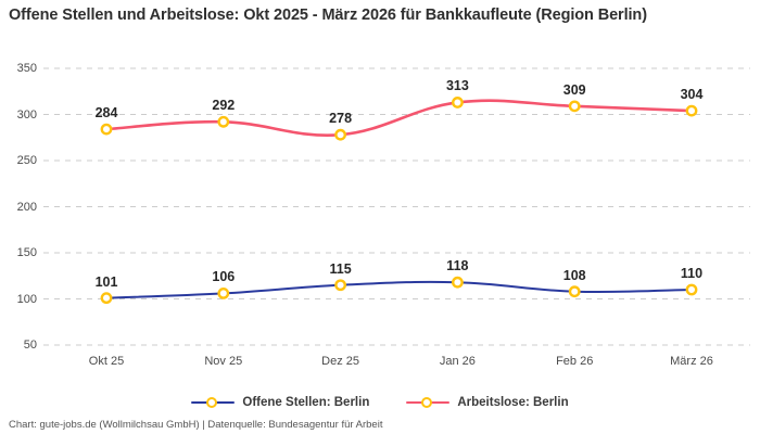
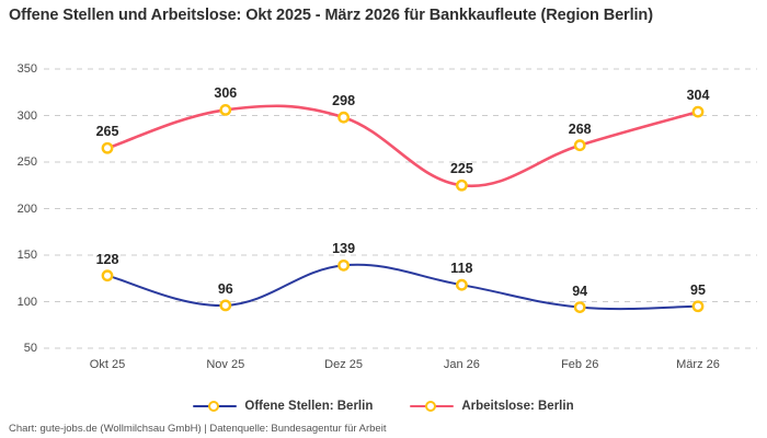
Offene Stellen: Berlin/Okt 25: 101 -> 128
Arbeitslose: Berlin/Okt 25: 284 -> 265
Offene Stellen: Berlin/Nov 25: 106 -> 96
Arbeitslose: Berlin/Nov 25: 292 -> 306
Offene Stellen: Berlin/Dez 25: 115 -> 139
Arbeitslose: Berlin/Dez 25: 278 -> 298
Arbeitslose: Berlin/Jan 26: 313 -> 225
Offene Stellen: Berlin/Feb 26: 108 -> 94
Arbeitslose: Berlin/Feb 26: 309 -> 268
Offene Stellen: Berlin/März 26: 110 -> 95
